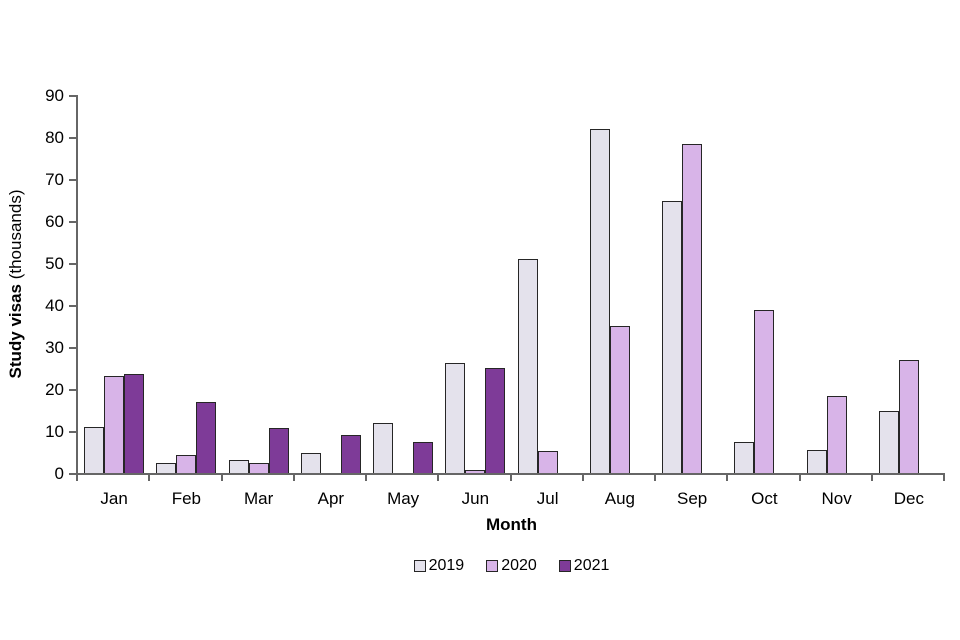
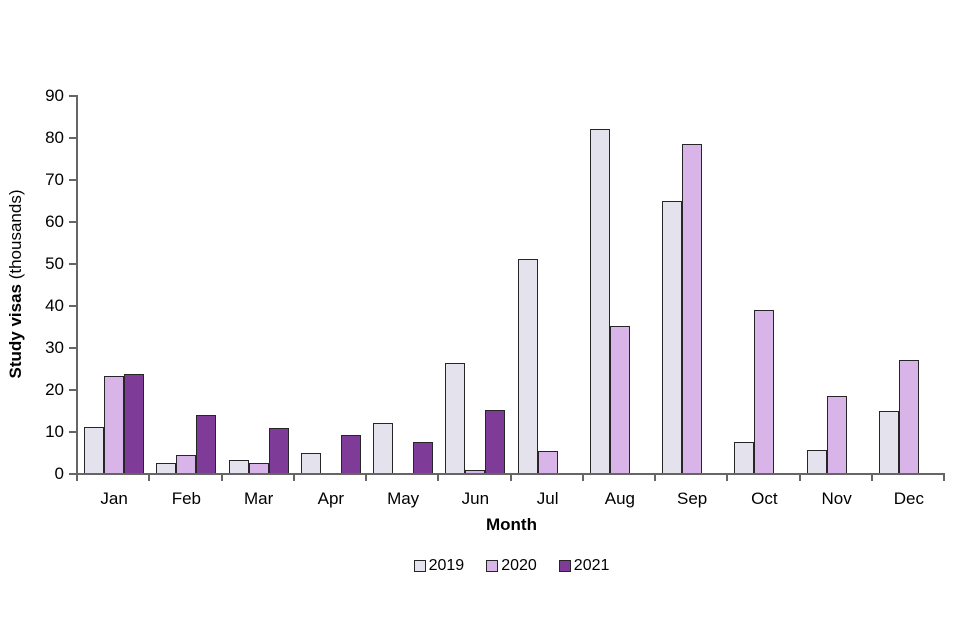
2021/Feb: 17 -> 14
2021/Jun: 25 -> 15
